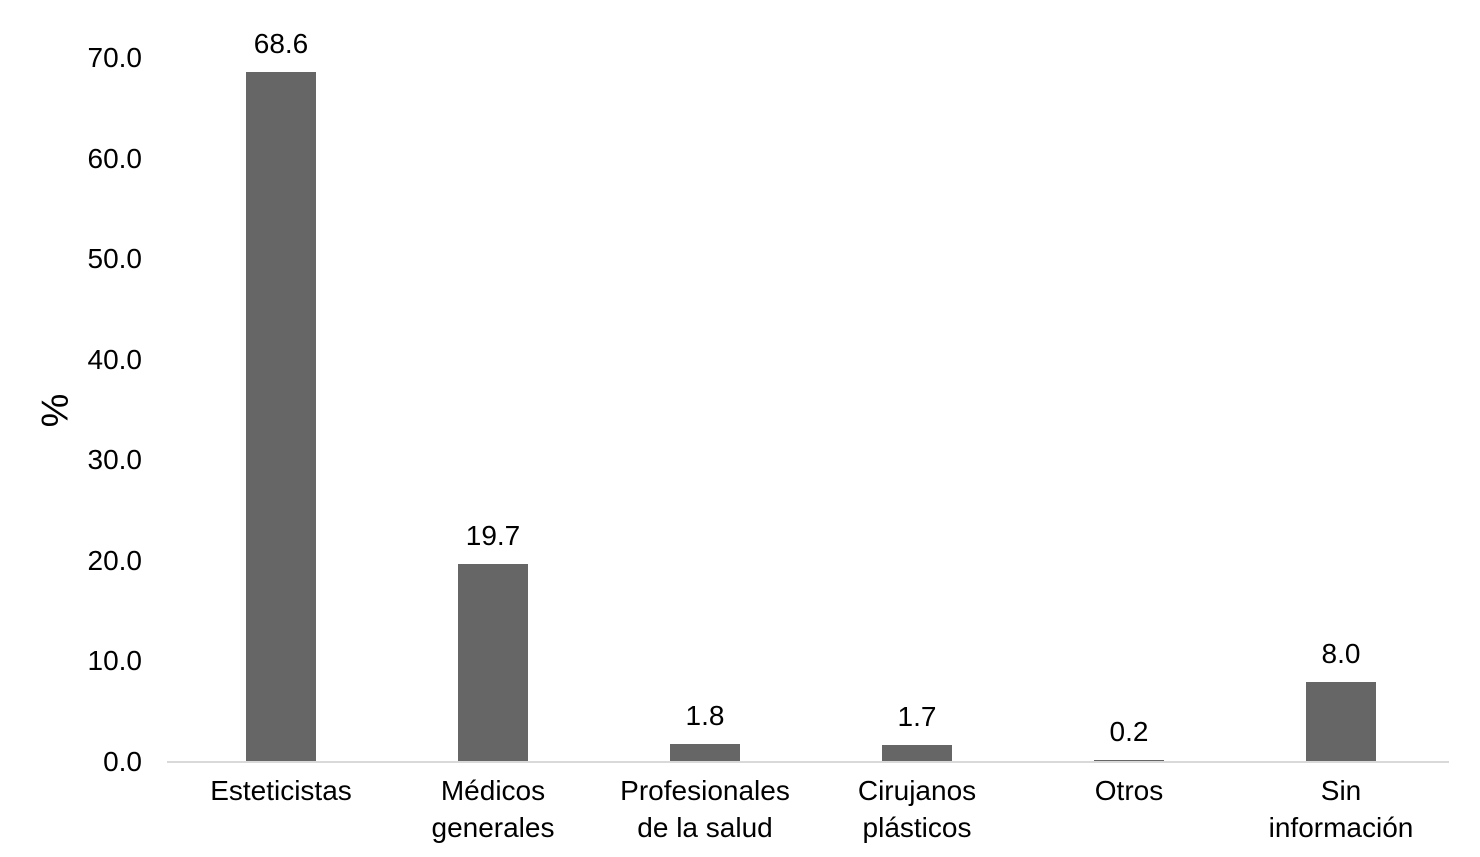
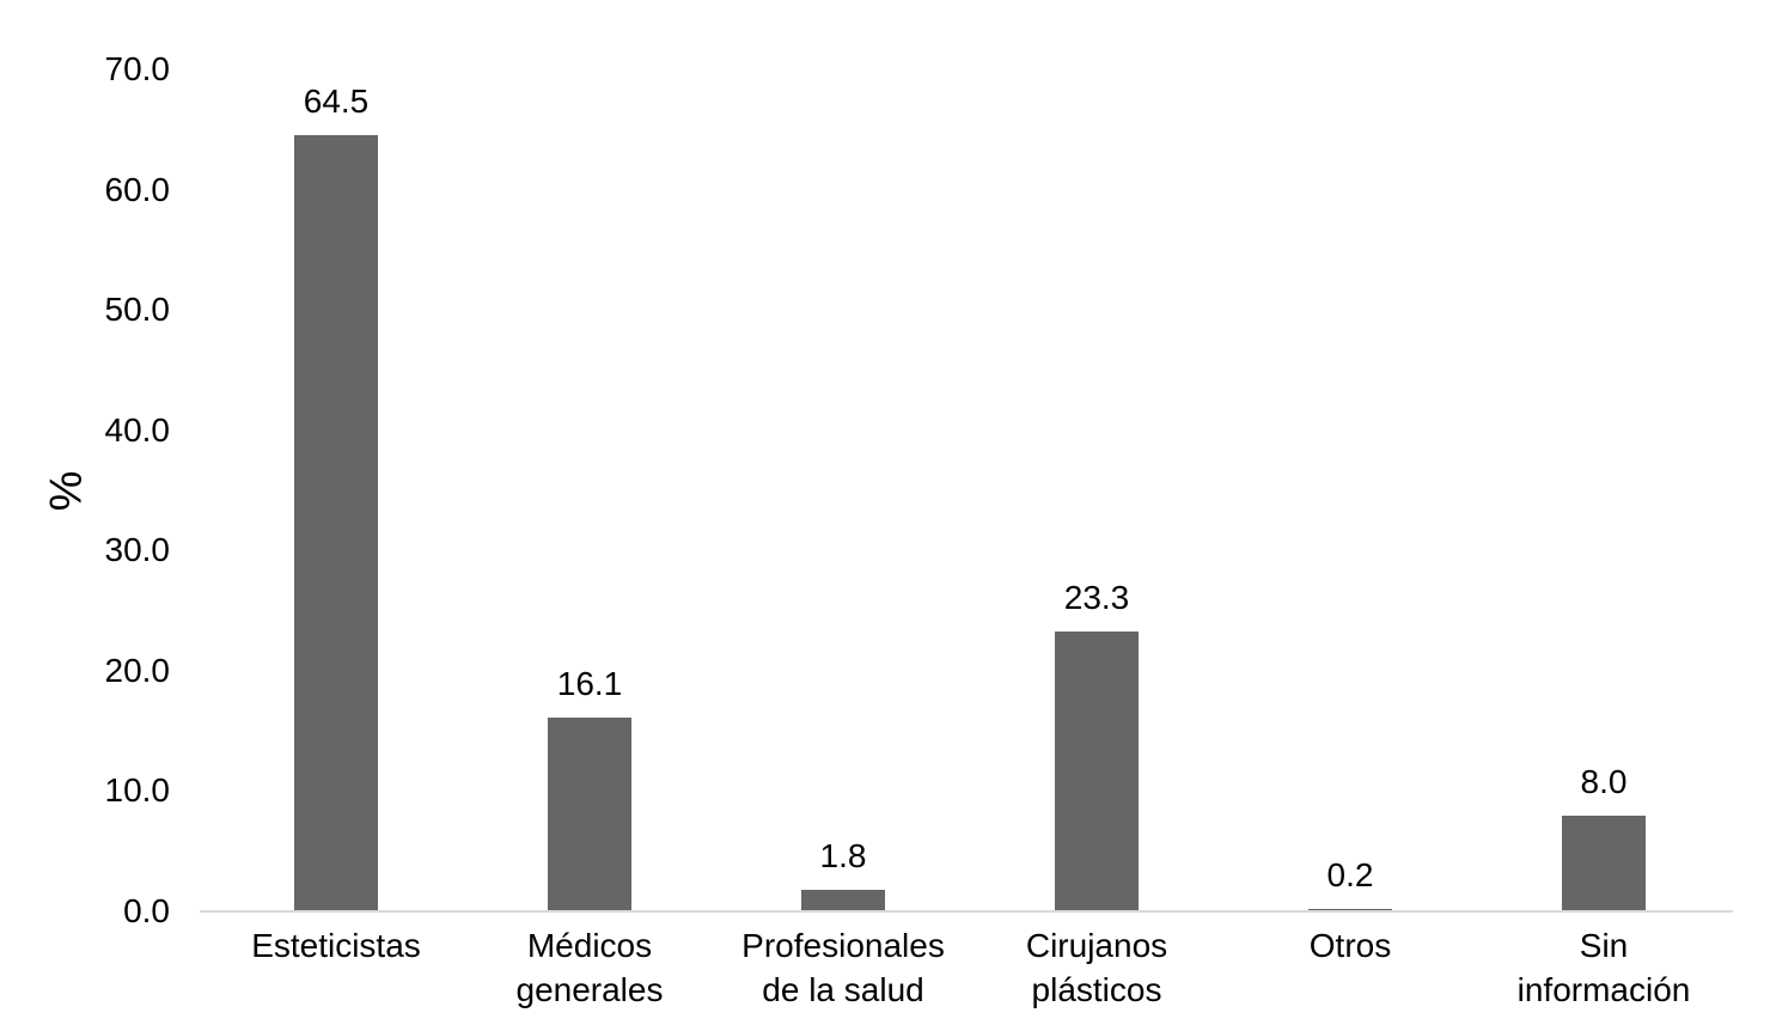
Esteticistas: 68.6 -> 64.5
Médicos generales: 19.7 -> 16.1
Cirujanos plásticos: 1.7 -> 23.3
